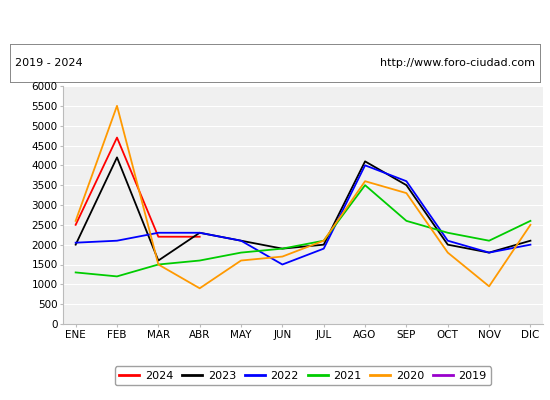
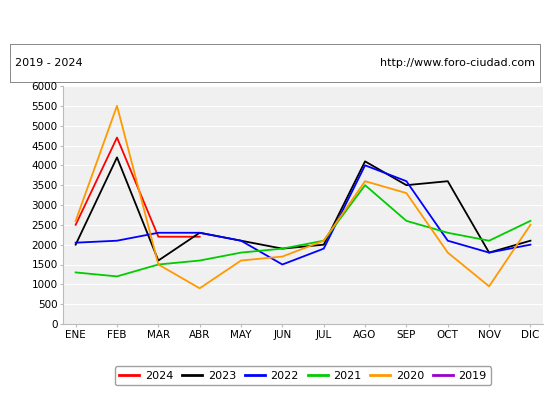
2023/OCT: 2000 -> 3600
